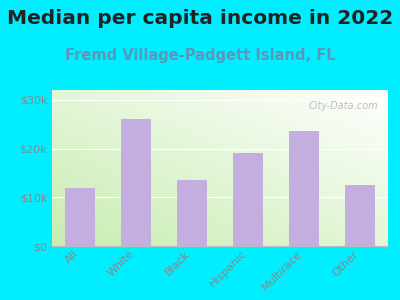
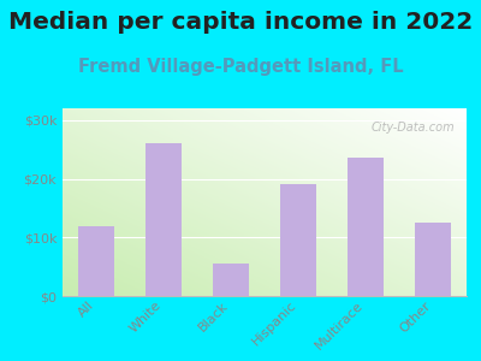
Black: $13.5k -> $5.5k
